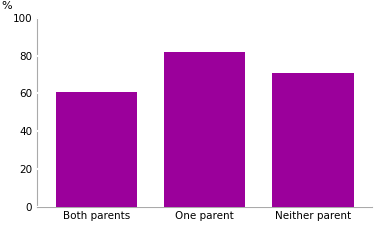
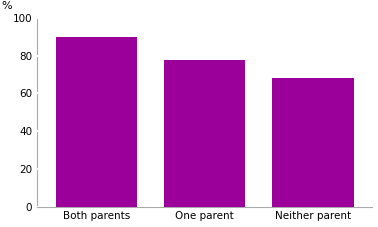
Both parents: 61 -> 90
One parent: 82 -> 78
Neither parent: 71 -> 68
